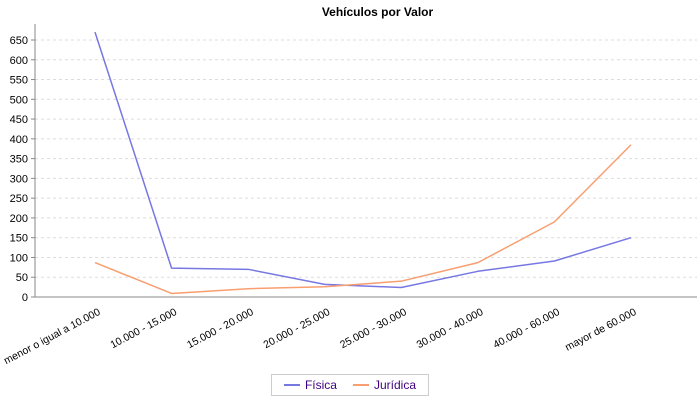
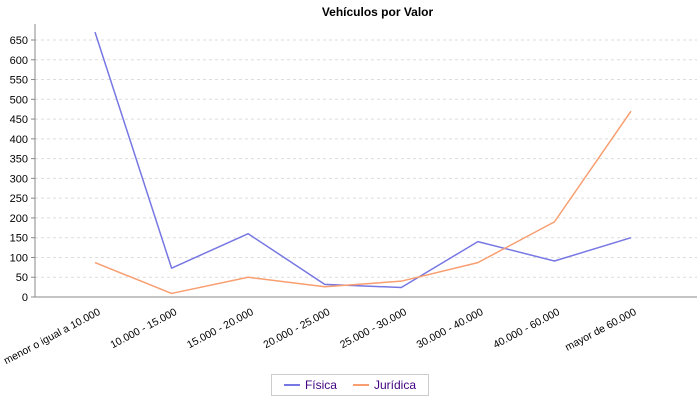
Física/15.000 - 20.000: 70 -> 160
Jurídica/15.000 - 20.000: 20 -> 50
Física/30.000 - 40.000: 60 -> 140
Jurídica/mayor de 60.000: 380 -> 470
